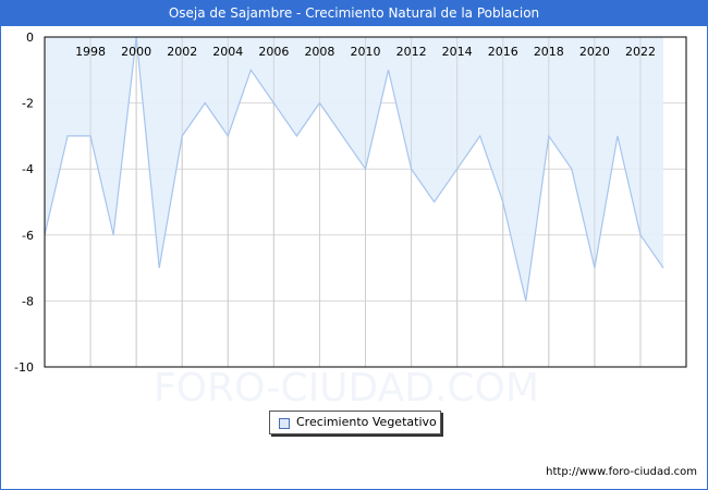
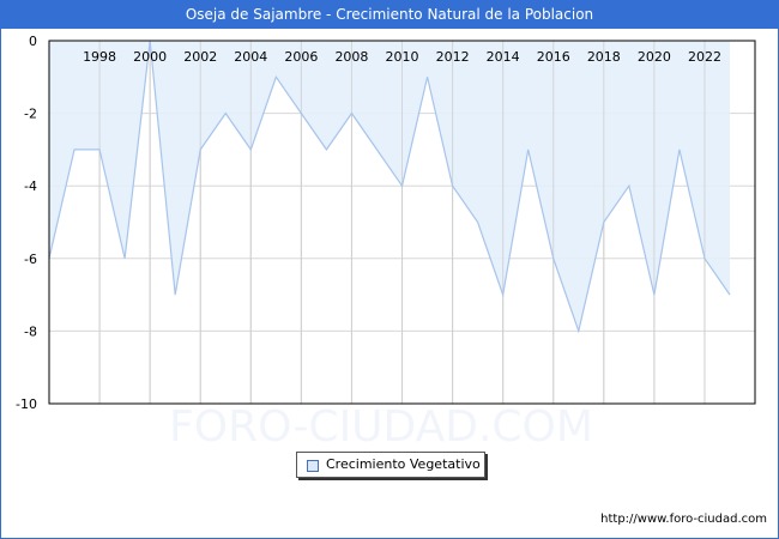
2014: -4 -> -7
2016: -5 -> -6
2018: -3 -> -5
